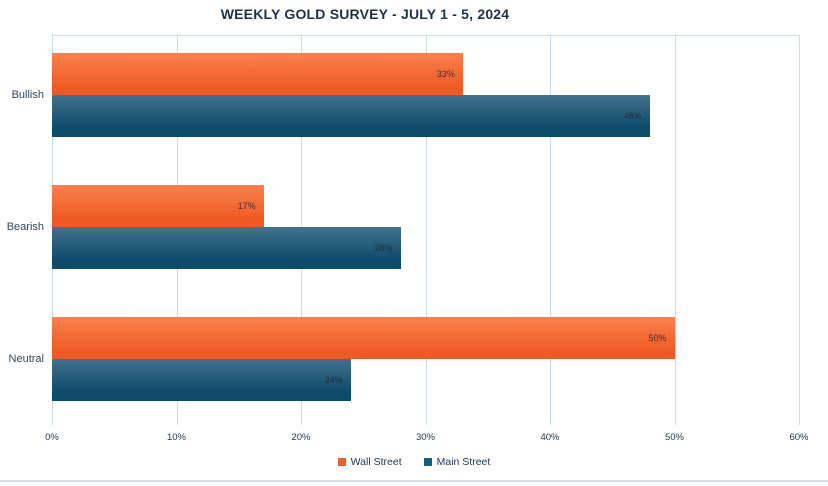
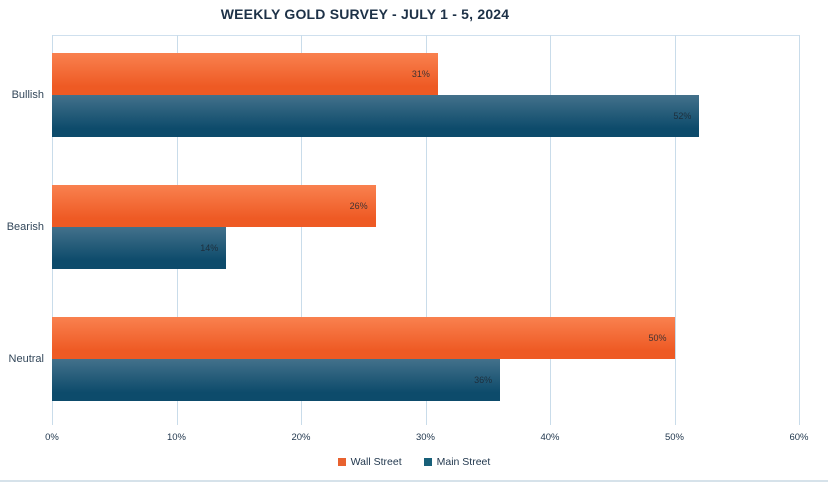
Wall Street/Bullish: 33% -> 31%
Main Street/Bullish: 48% -> 52%
Wall Street/Bearish: 17% -> 26%
Main Street/Bearish: 28% -> 14%
Main Street/Neutral: 24% -> 36%
